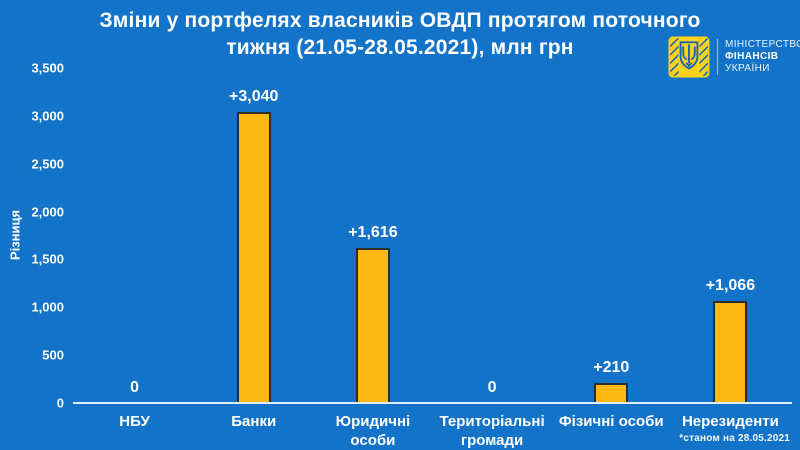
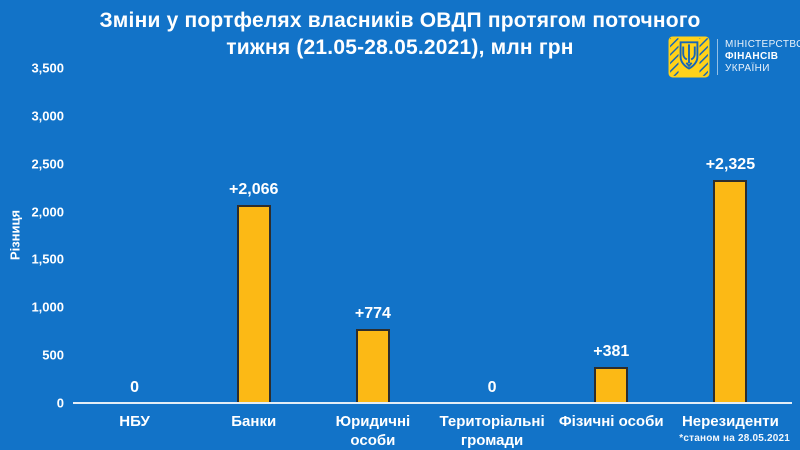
Банки: +3,040 -> +2,066
Юридичні особи: +1,616 -> +774
Фізичні особи: +210 -> +381
Нерезиденти: +1,066 -> +2,325
